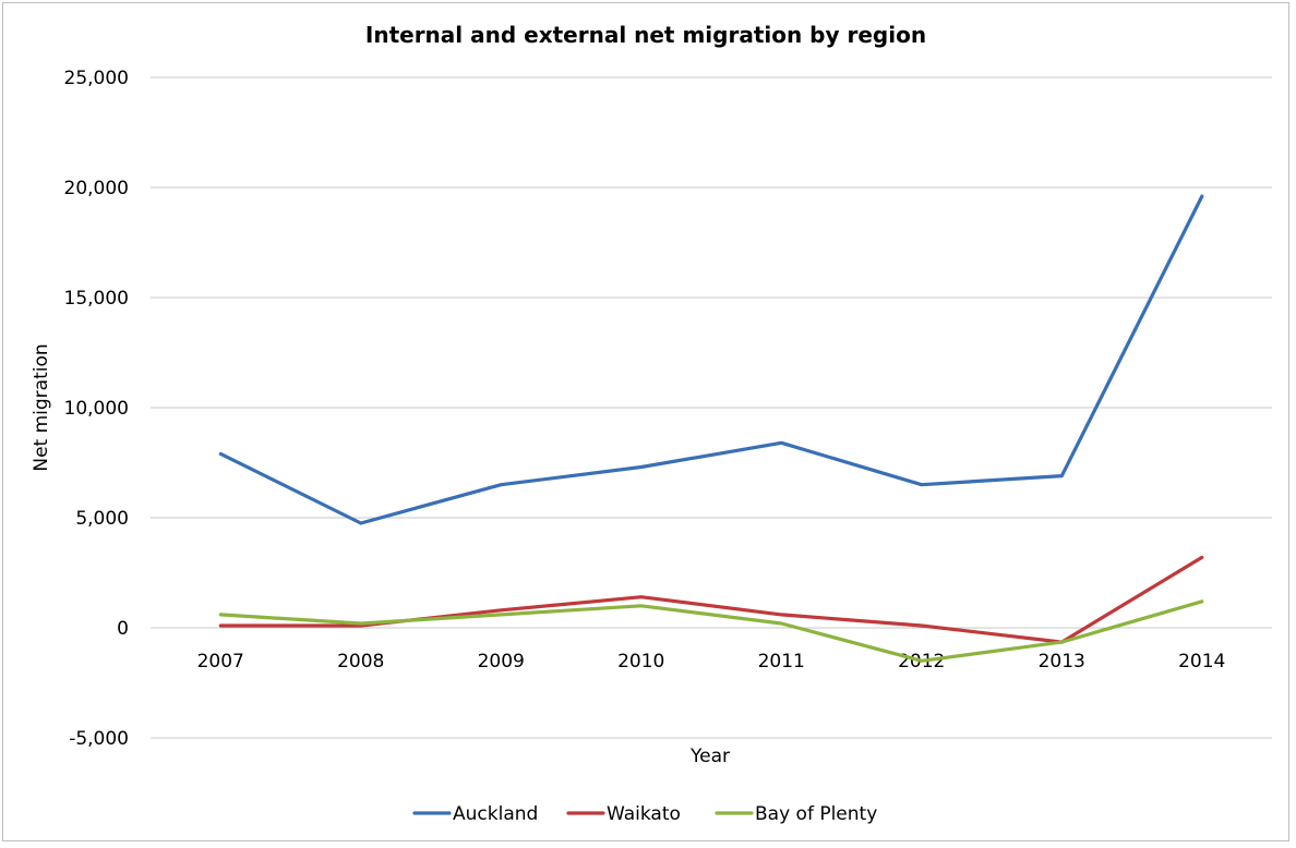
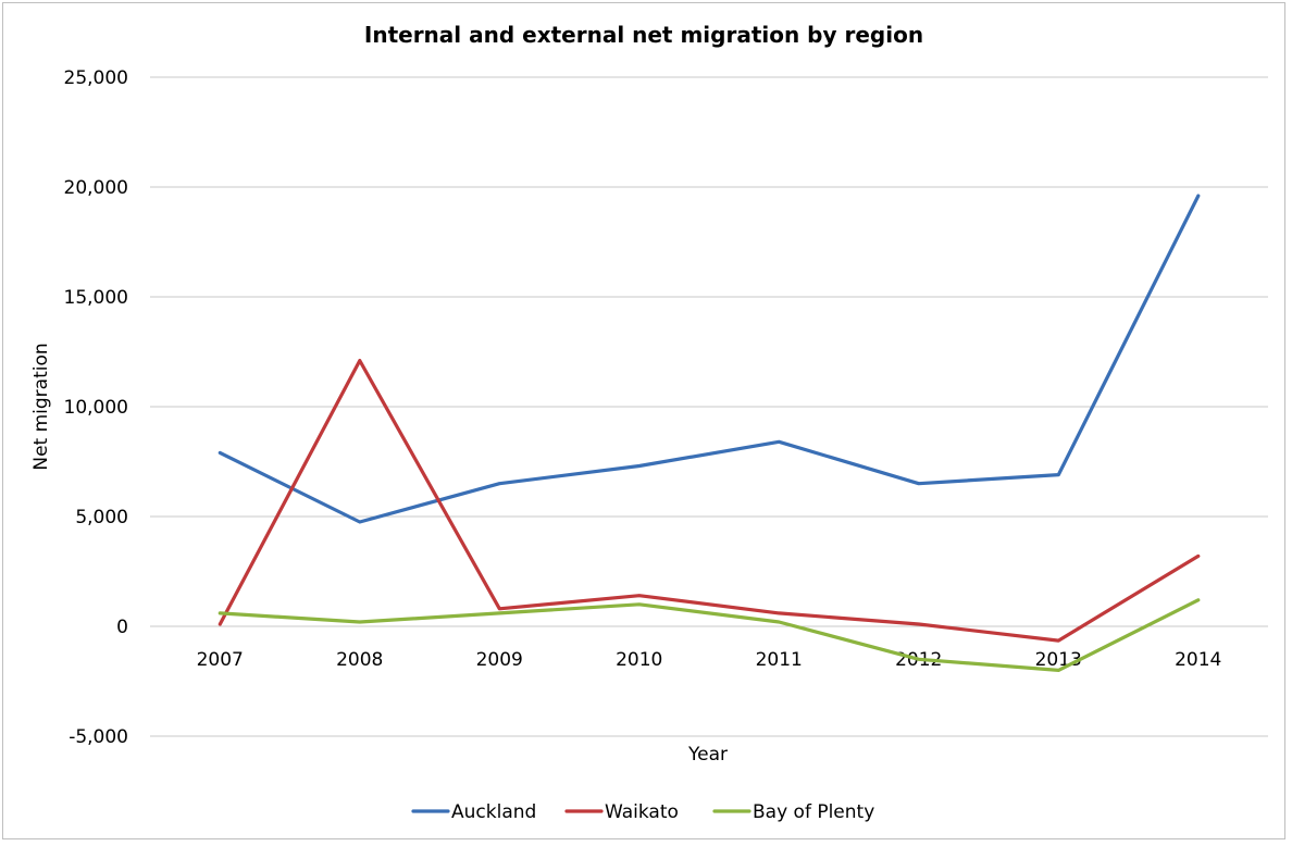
Waikato/2008: 100 -> 12100
Bay of Plenty/2013: -600 -> -2000
